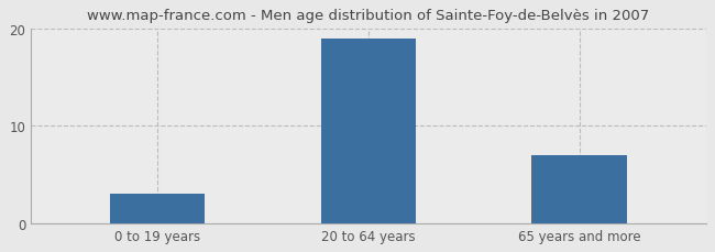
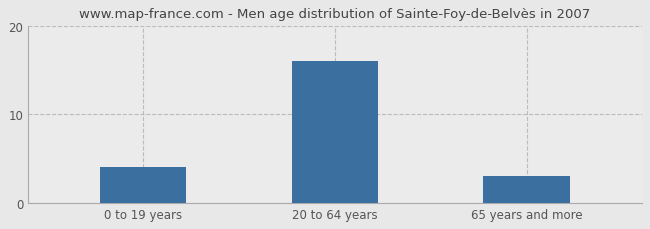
0 to 19 years: 3 -> 4
20 to 64 years: 19 -> 16
65 years and more: 7 -> 3
